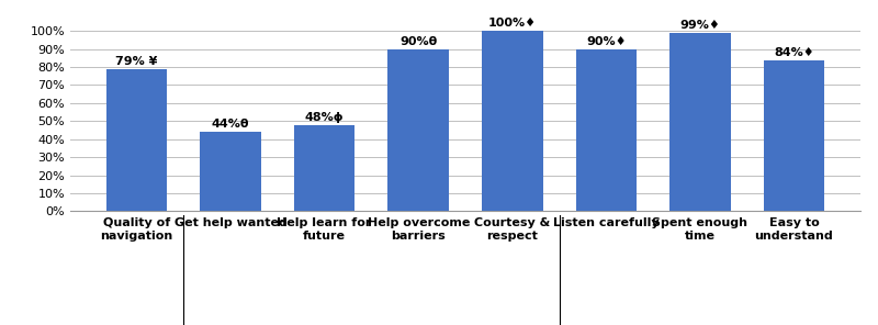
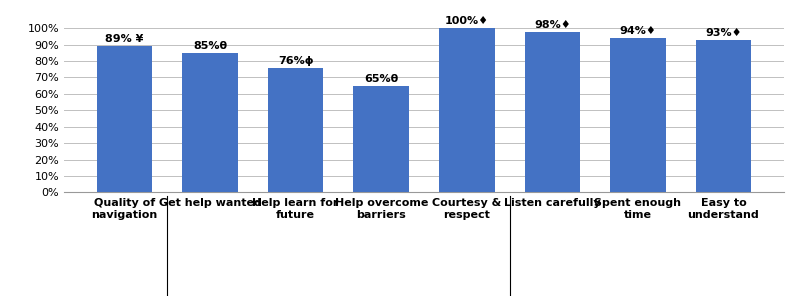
Quality of navigation: 79% -> 89%
Get help wanted: 44%θ -> 85%θ
Help learn for future: 48%ϕ -> 76%ϕ
Help overcome barriers: 90%θ -> 65%θ
Listen carefully: 90%♦ -> 98%♦
Spent enough time: 99%♦ -> 94%♦
Easy to understand: 84%♦ -> 93%♦
